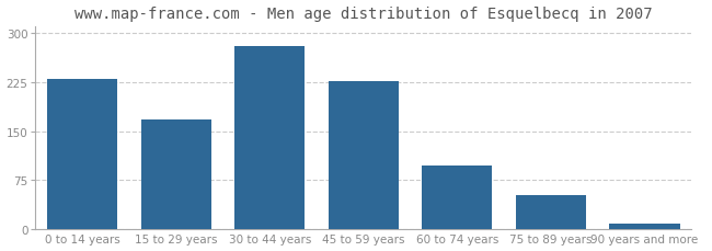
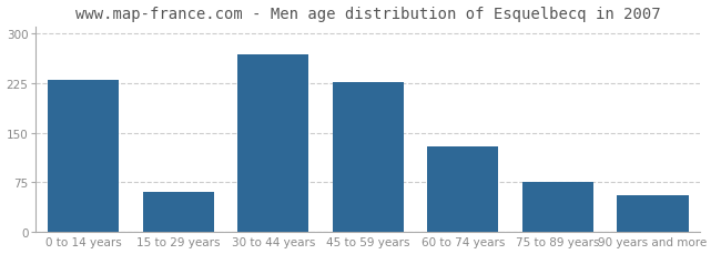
15 to 29 years: 168 -> 60
30 to 44 years: 280 -> 268
60 to 74 years: 98 -> 130
75 to 89 years: 52 -> 76
90 years and more: 8 -> 56
